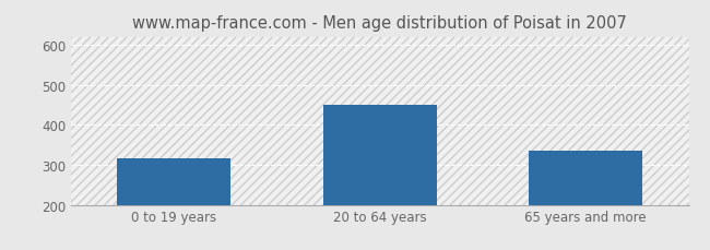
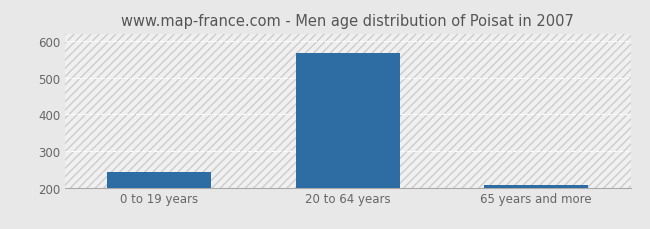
0 to 19 years: 315 -> 242
20 to 64 years: 450 -> 568
65 years and more: 335 -> 207
